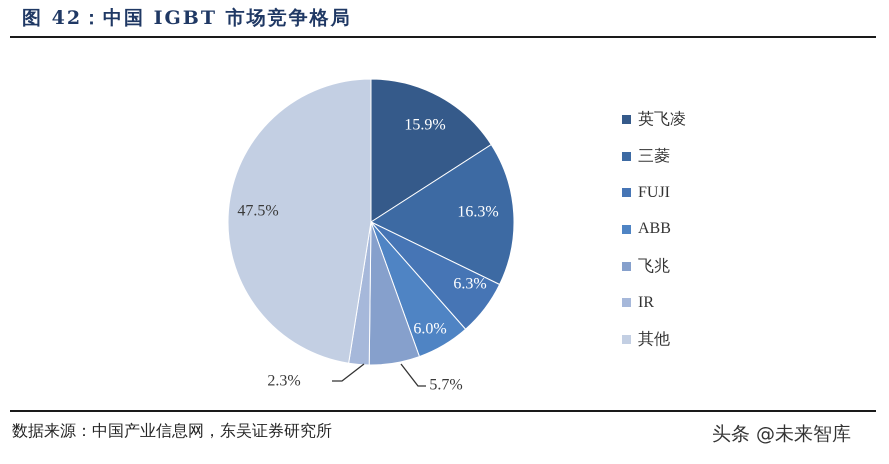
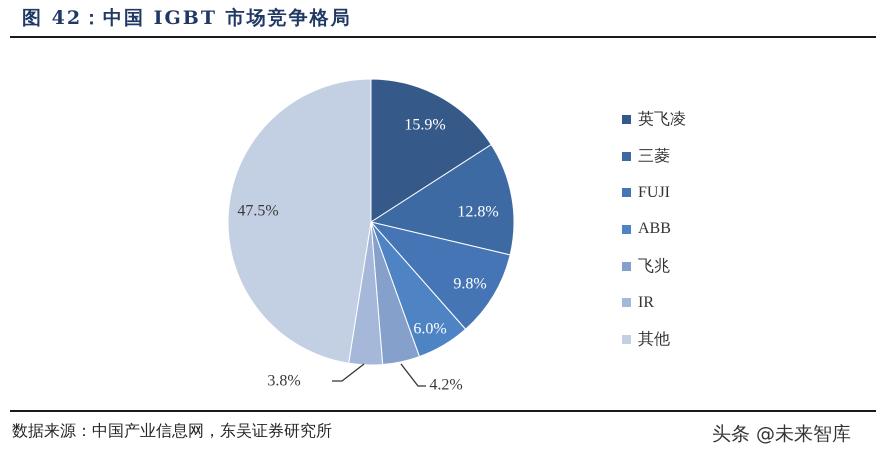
三菱: 16.3% -> 12.8%
FUJI: 6.3% -> 9.8%
飞兆: 5.7% -> 4.2%
IR: 2.3% -> 3.8%
